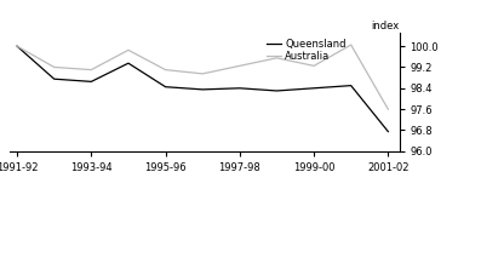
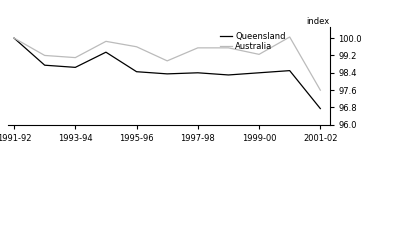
Australia/1995-96: 99.10 -> 99.60
Australia/1997-98: 99.25 -> 99.55
